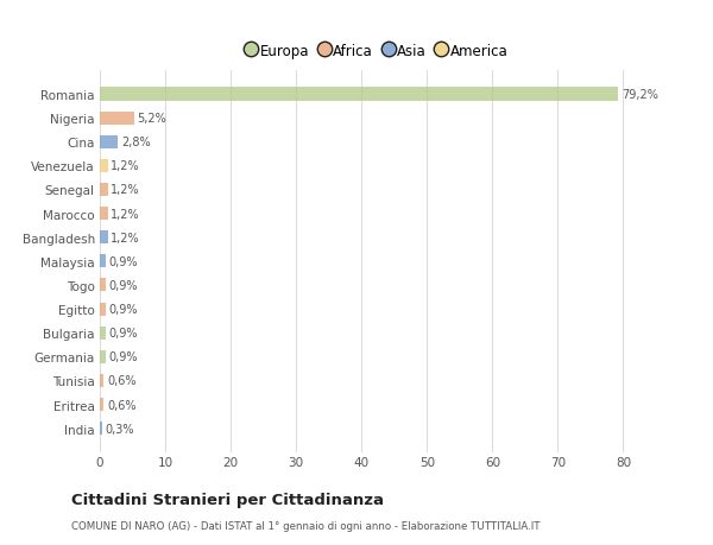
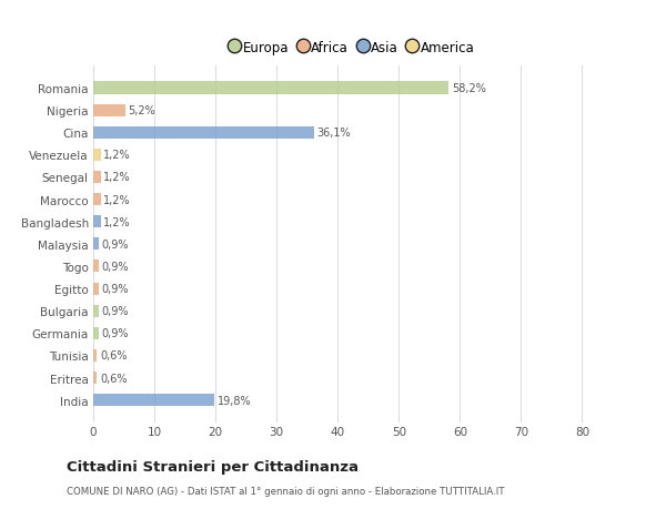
Romania: 79,2% -> 58,2%
Cina: 2,8% -> 36,1%
India: 0,3% -> 19,8%
